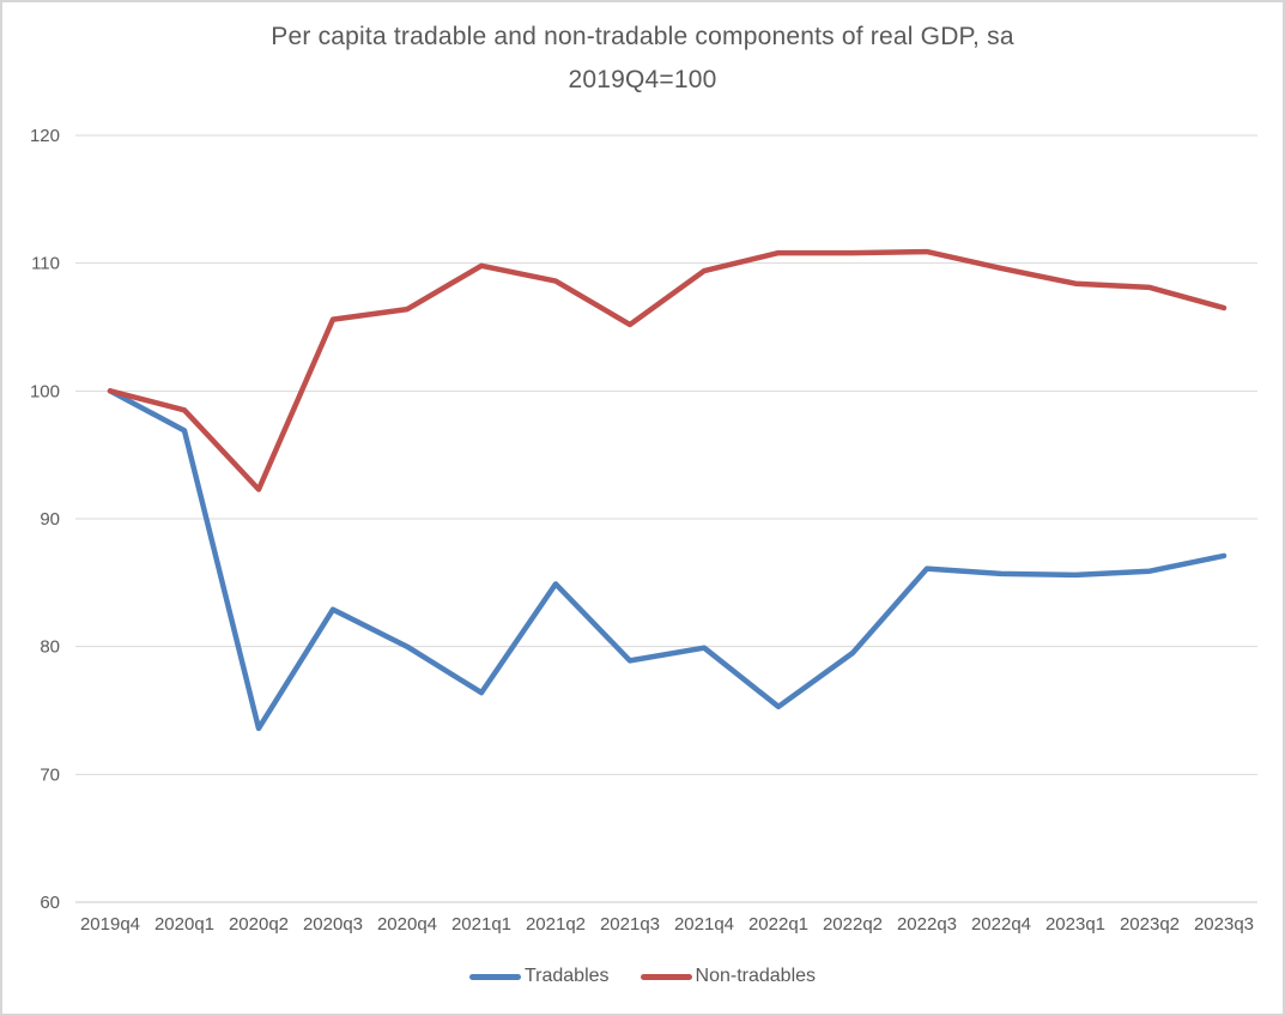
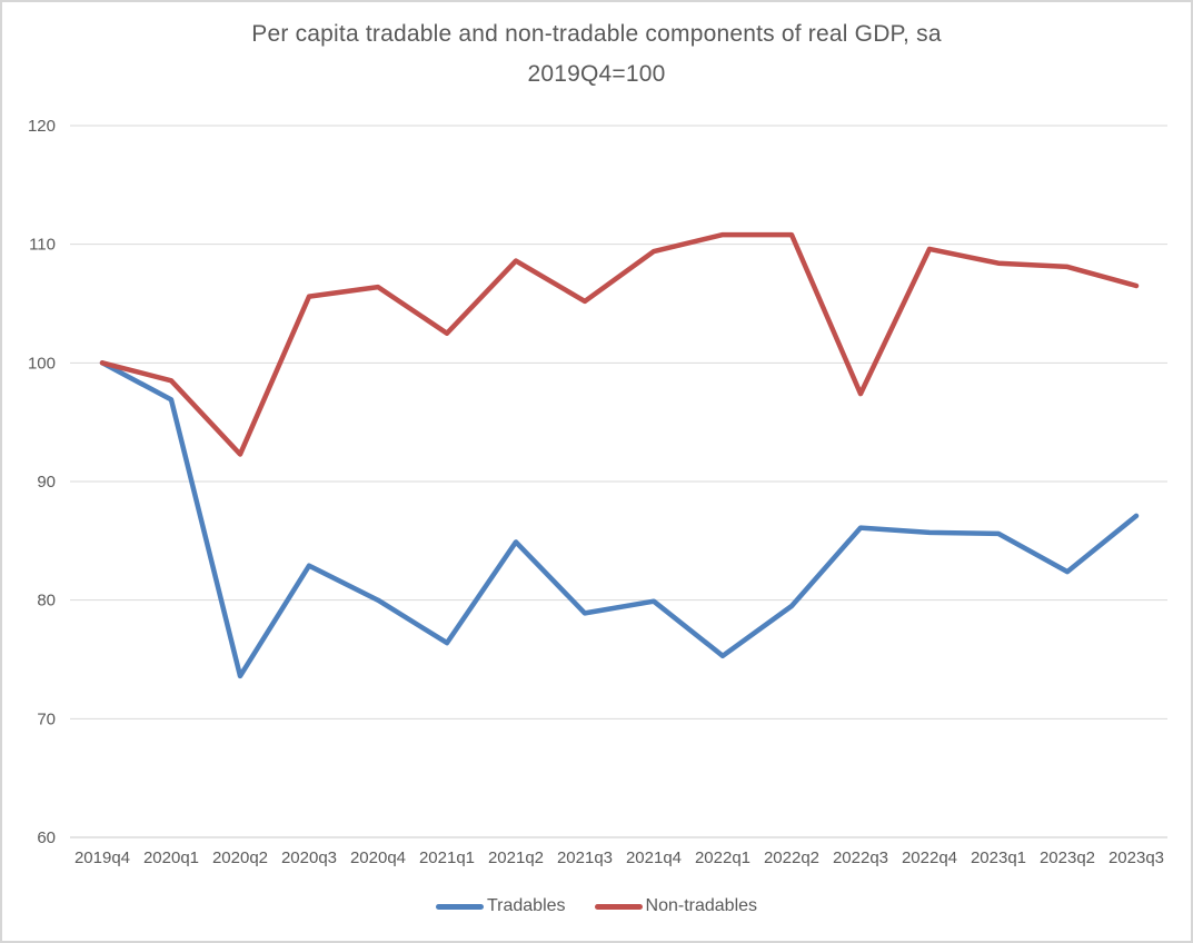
Non-tradables/2021q1: 109.8 -> 102.5
Non-tradables/2022q3: 110.9 -> 97.4
Tradables/2023q2: 85.9 -> 82.4
